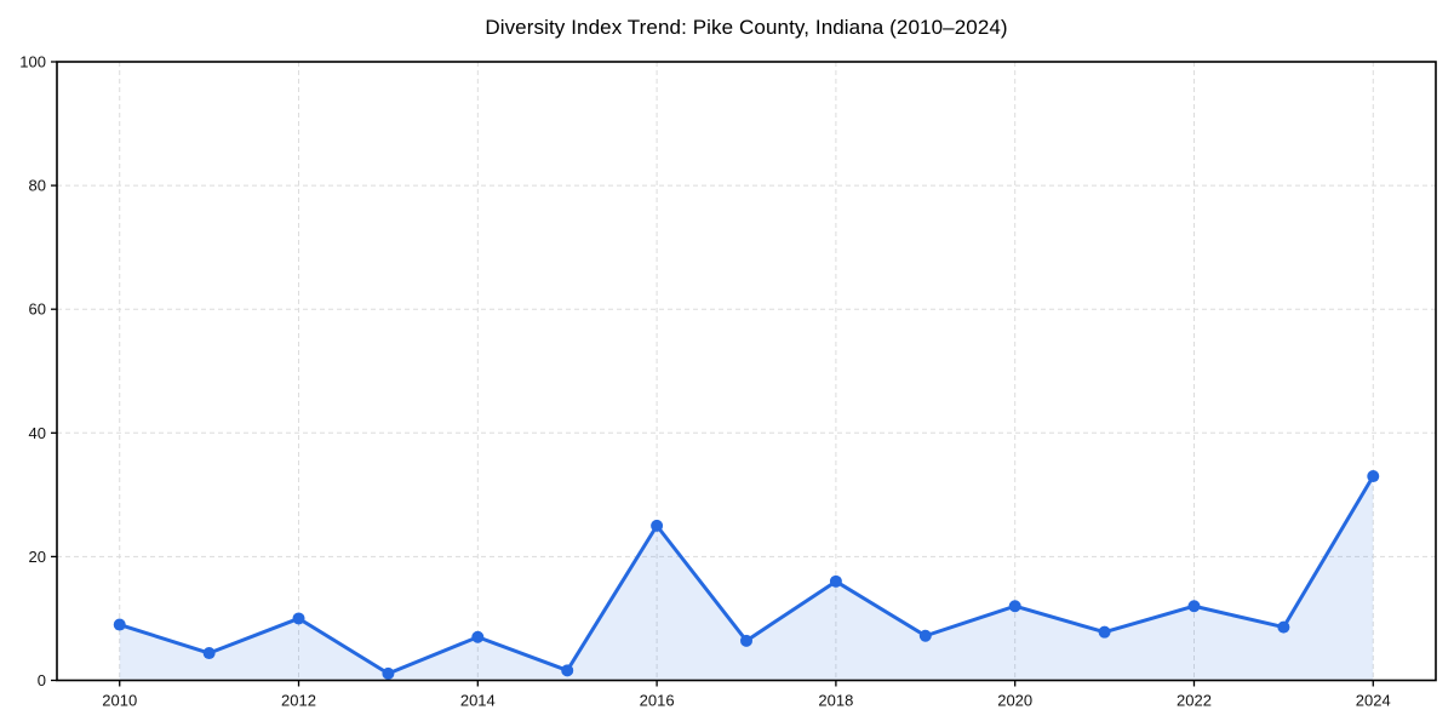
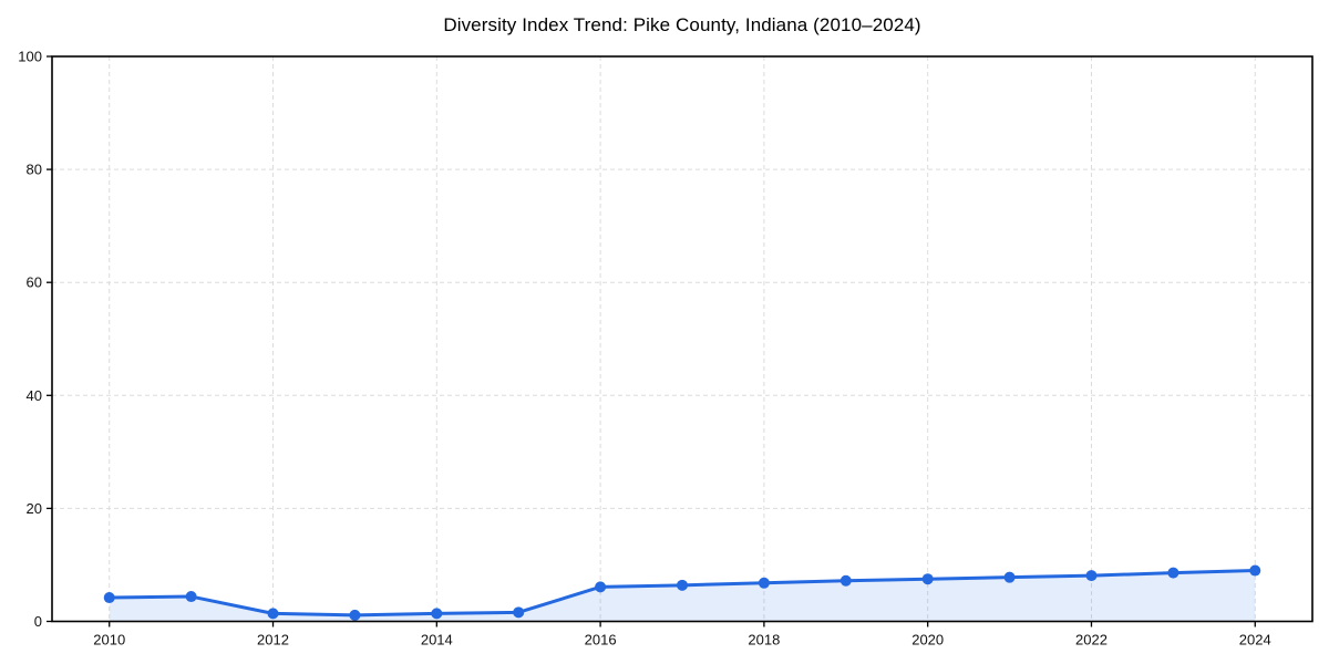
2010: 9 -> 4
2012: 10 -> 1
2014: 7 -> 1
2016: 25 -> 6
2018: 16 -> 7
2020: 12 -> 8
2022: 12 -> 8
2024: 33 -> 9
